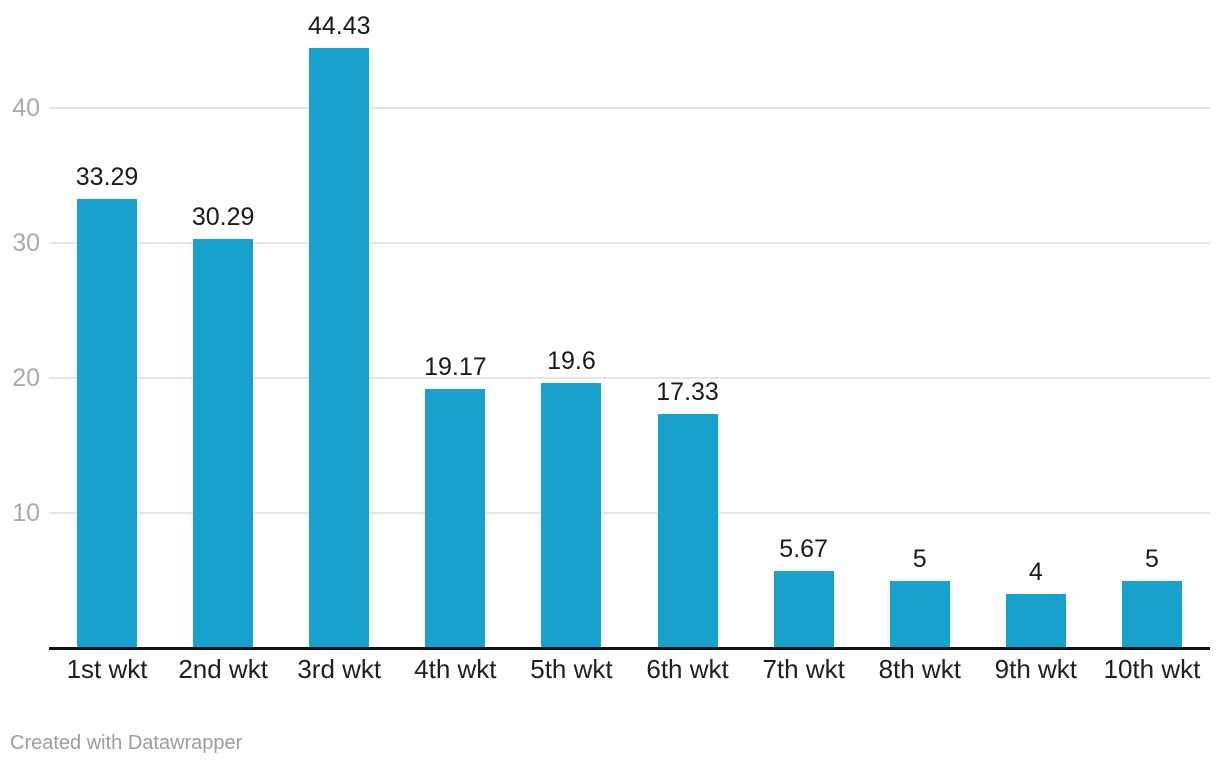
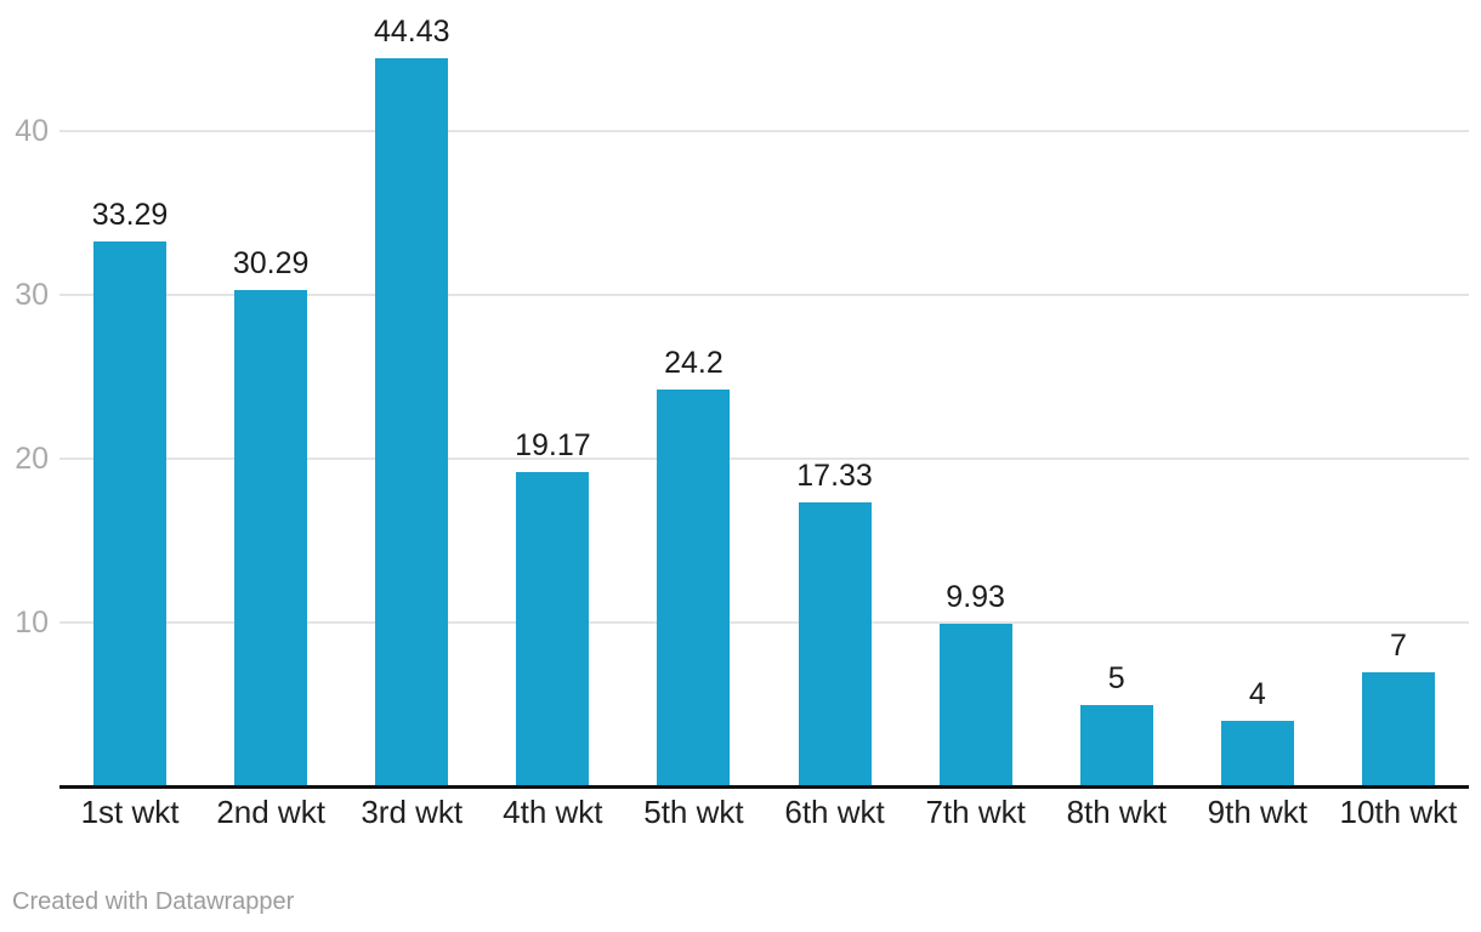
5th wkt: 19.6 -> 24.2
7th wkt: 5.67 -> 9.93
10th wkt: 5 -> 7
